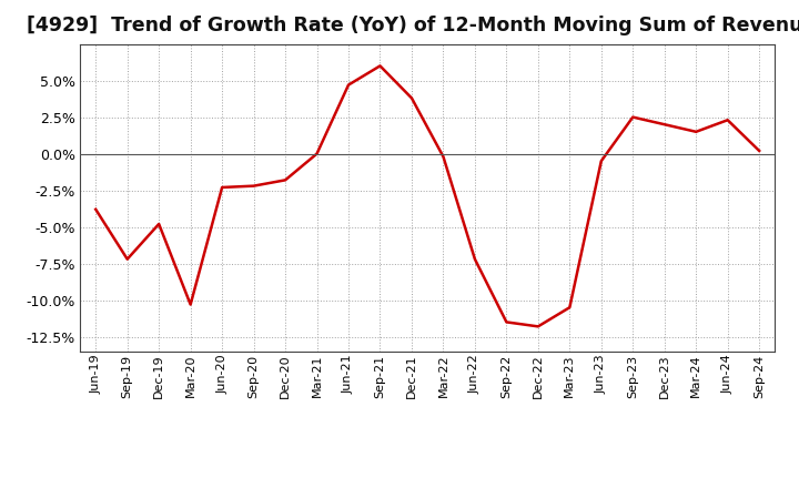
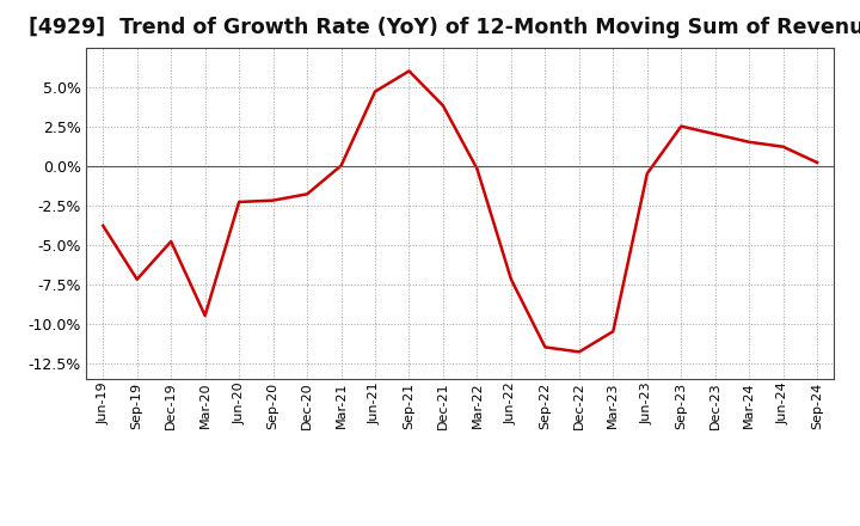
Mar-20: -10.3% -> -9.5%
Jun-24: 2.3% -> 1.2%
